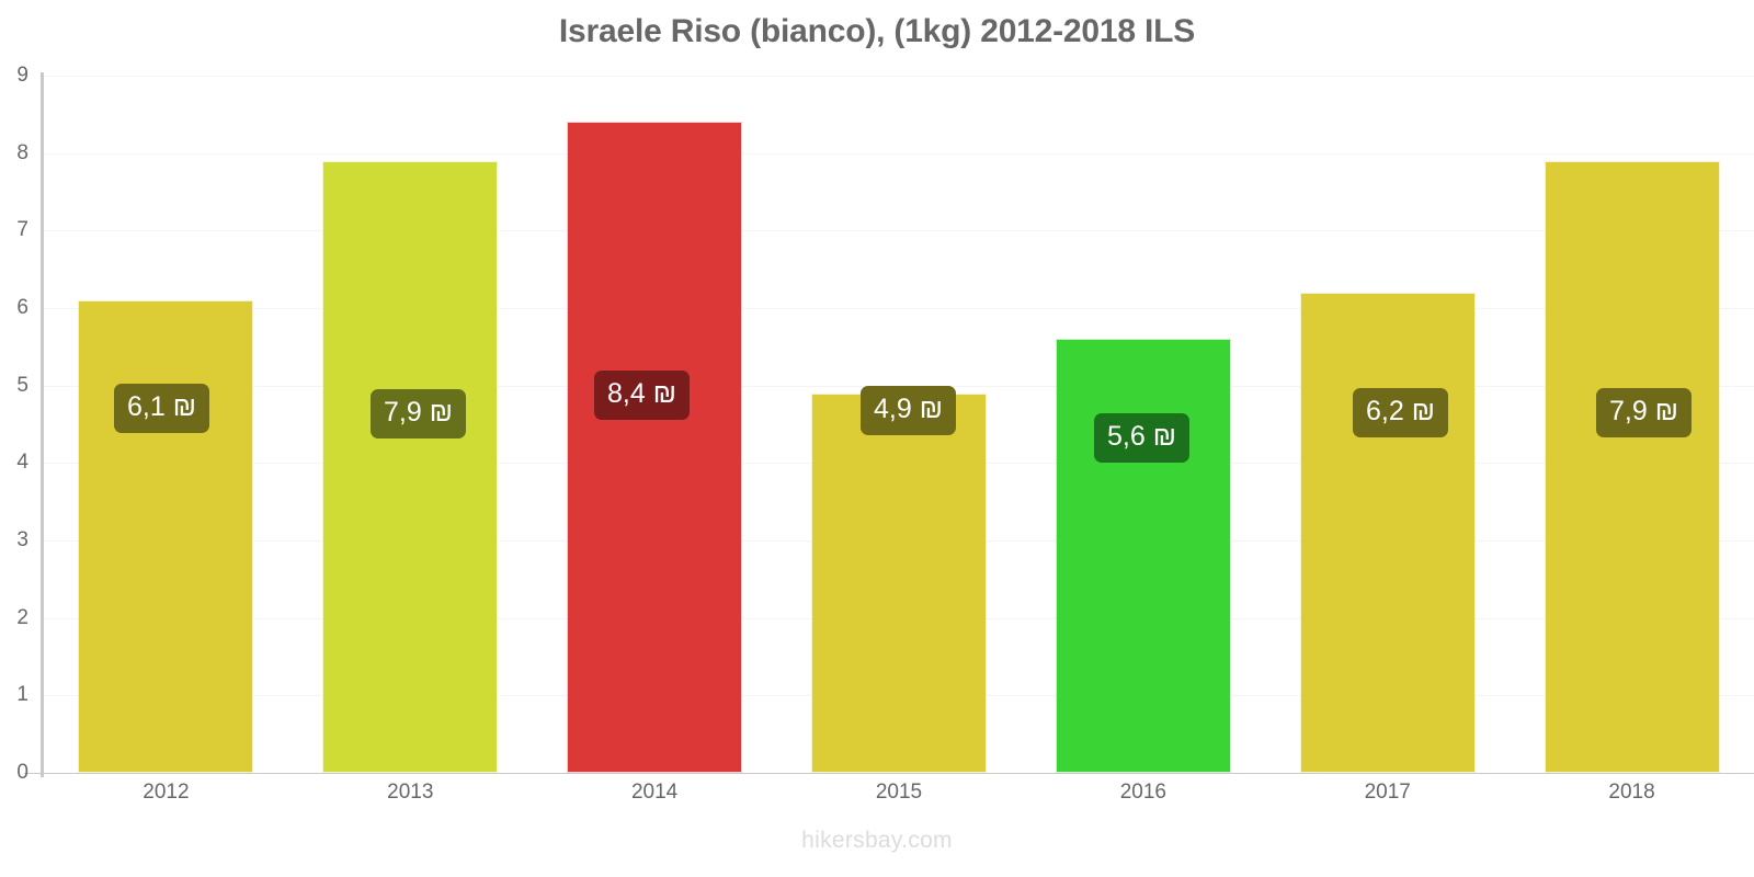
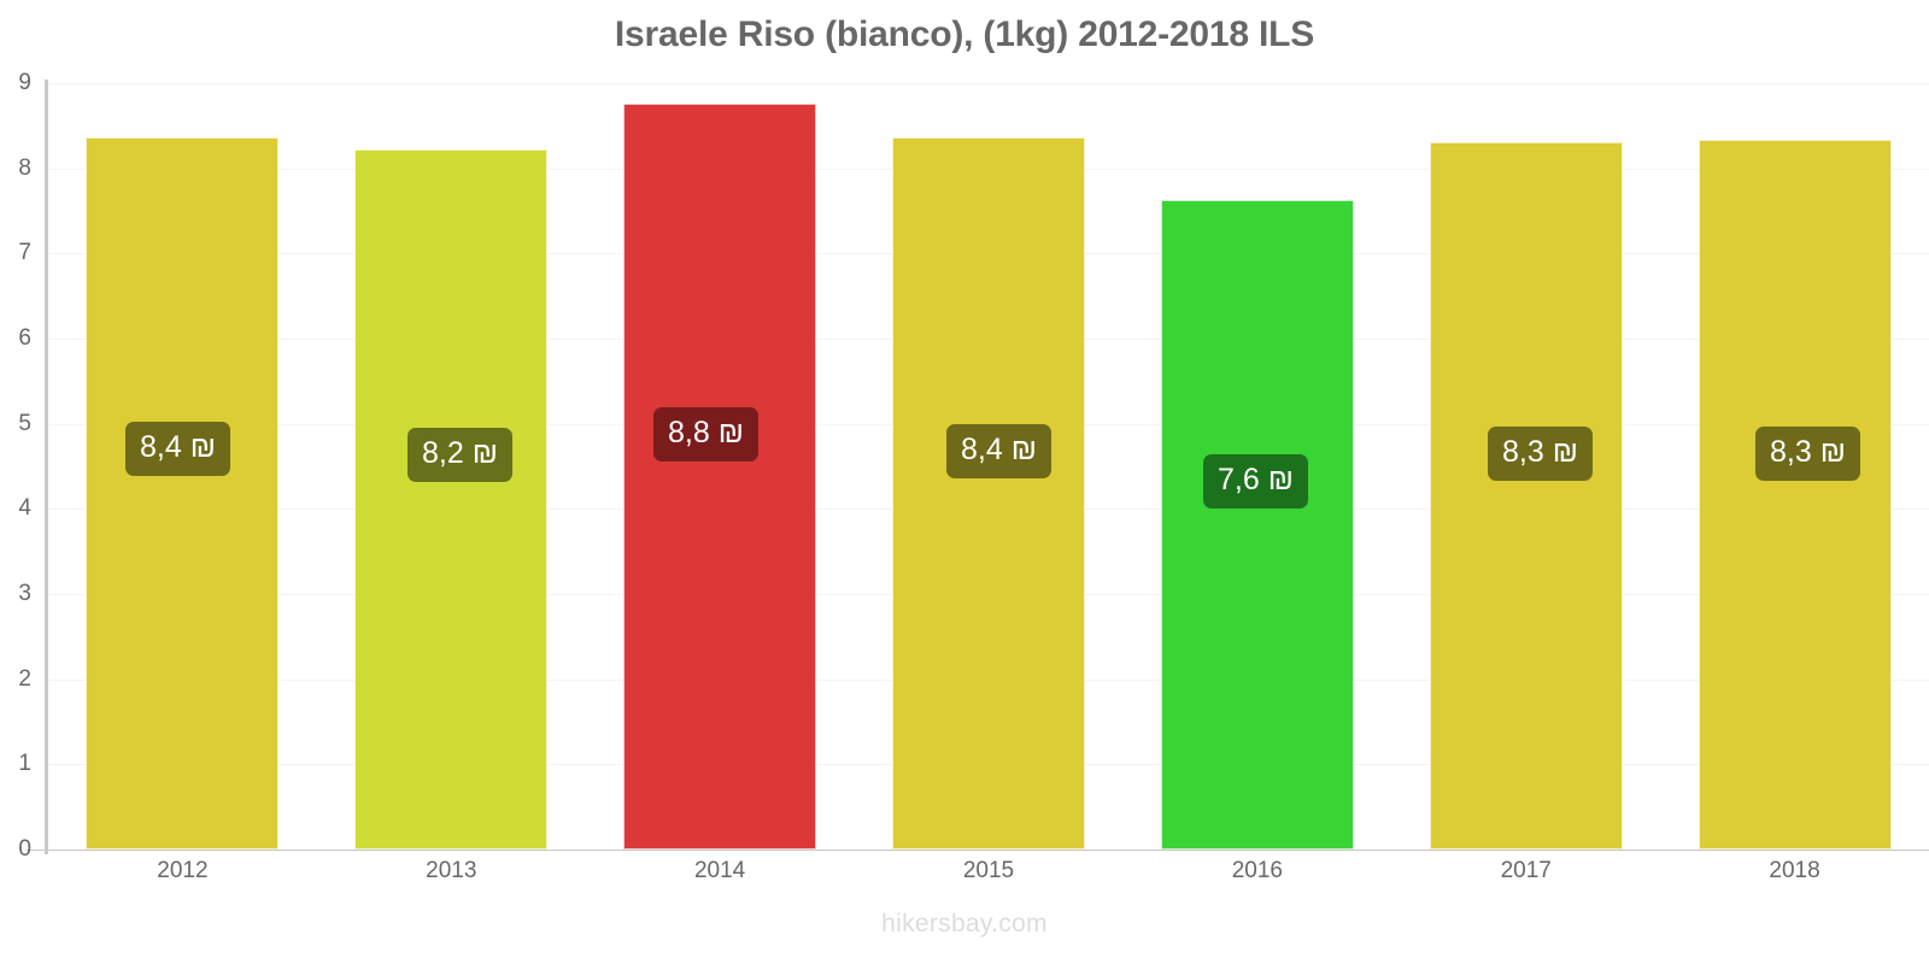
2012: 6,1 -> 8,4
2013: 7,9 -> 8,2
2014: 8,4 -> 8,8
2015: 4,9 -> 8,4
2016: 5,6 -> 7,6
2017: 6,2 -> 8,3
2018: 7,9 -> 8,3
